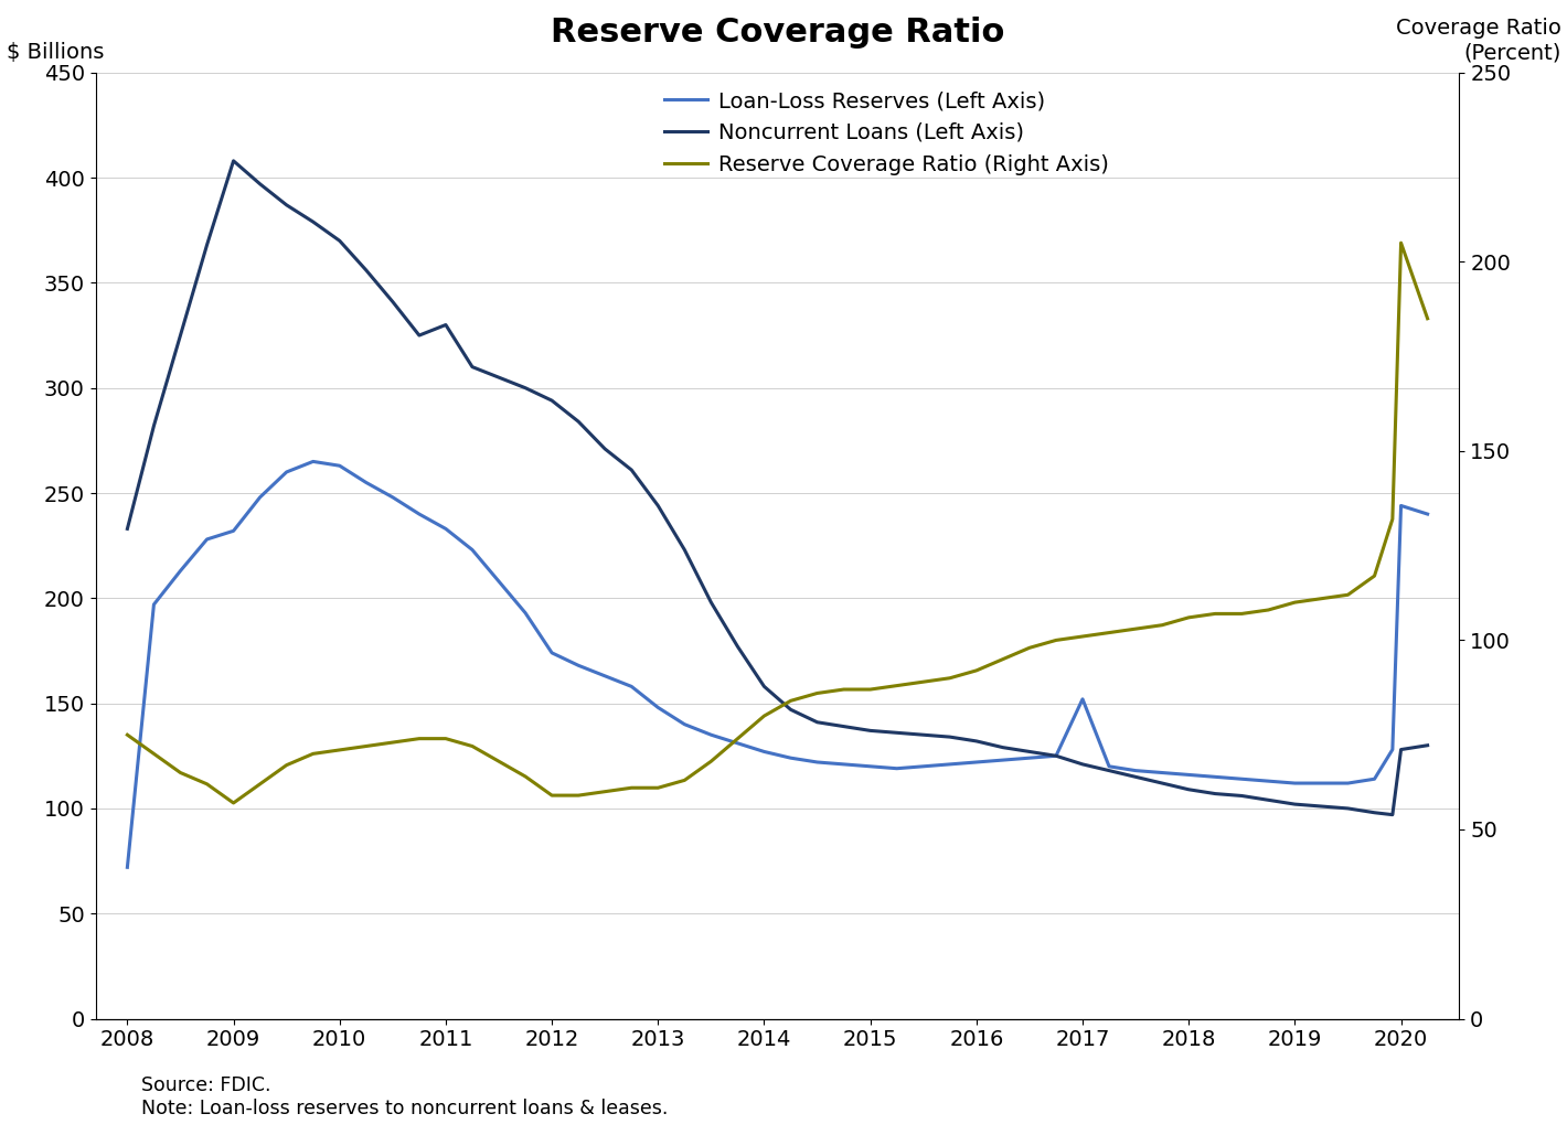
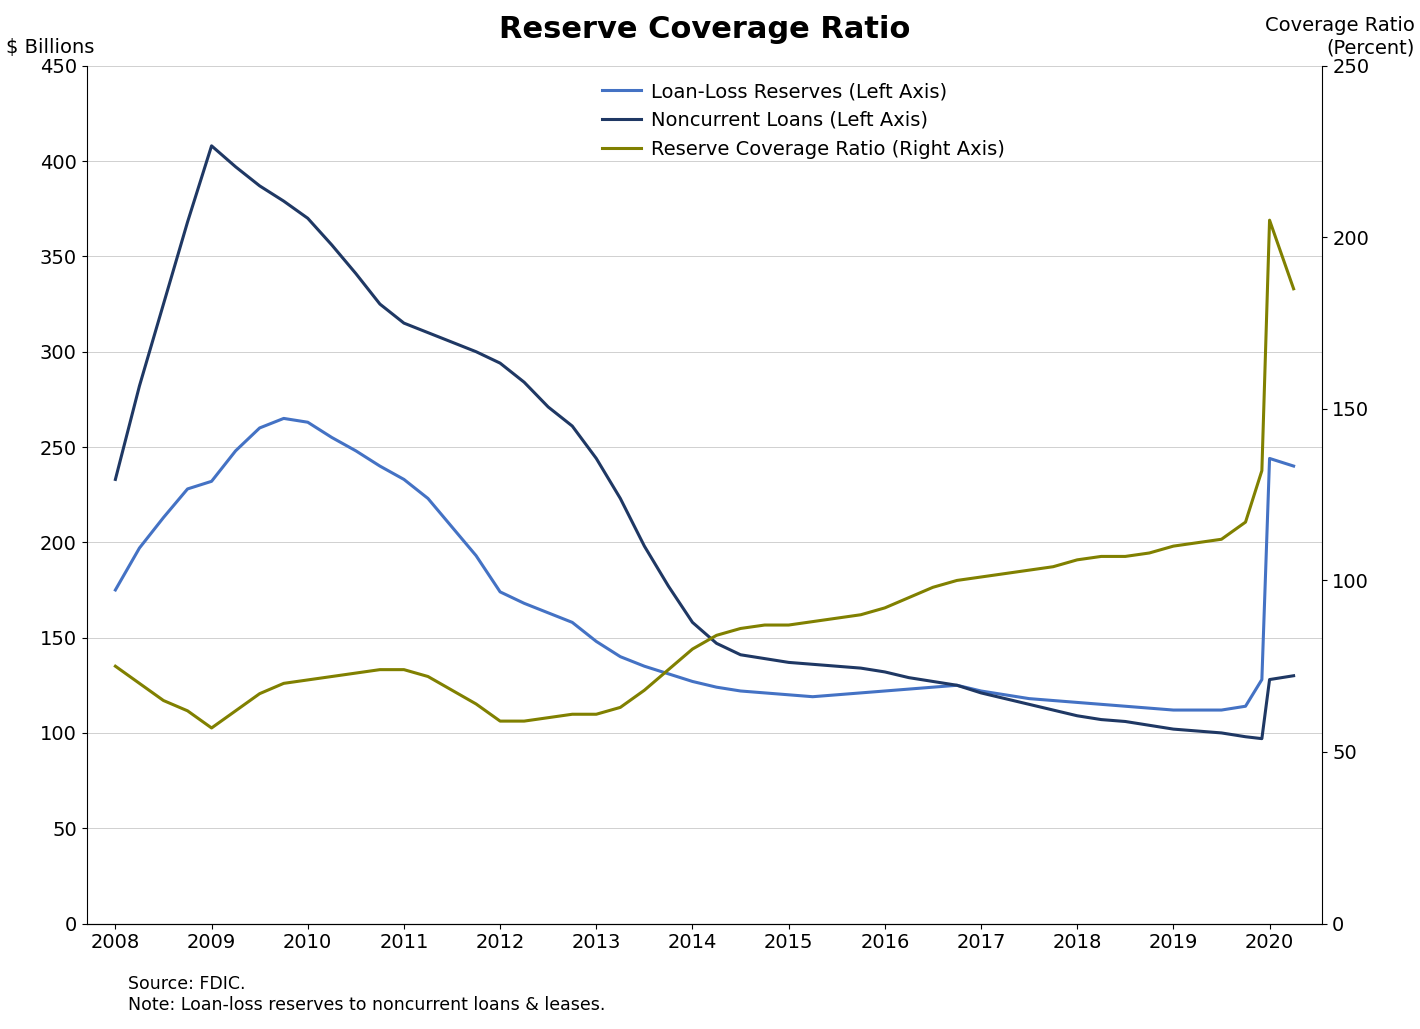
Loan-Loss Reserves (Left Axis)/2008: 72 -> 175
Noncurrent Loans (Left Axis)/2011: 330 -> 315
Loan-Loss Reserves (Left Axis)/2017: 152 -> 122
